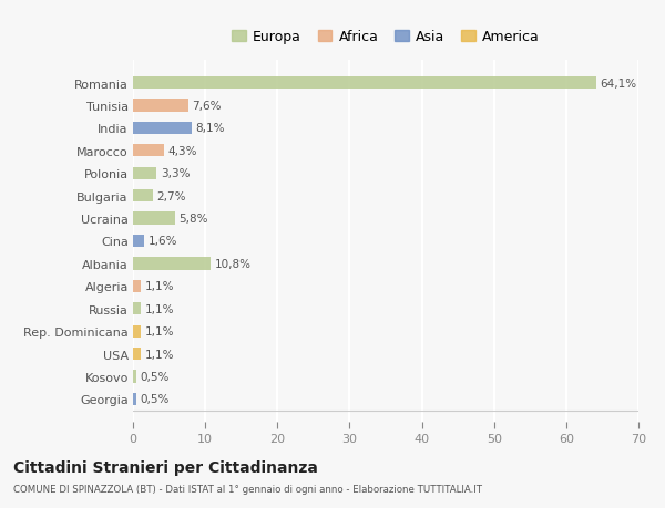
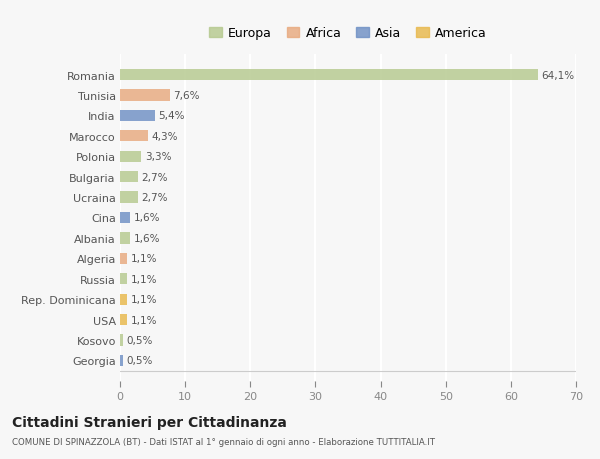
India: 8,1% -> 5,4%
Ucraina: 5,8% -> 2,7%
Albania: 10,8% -> 1,6%
